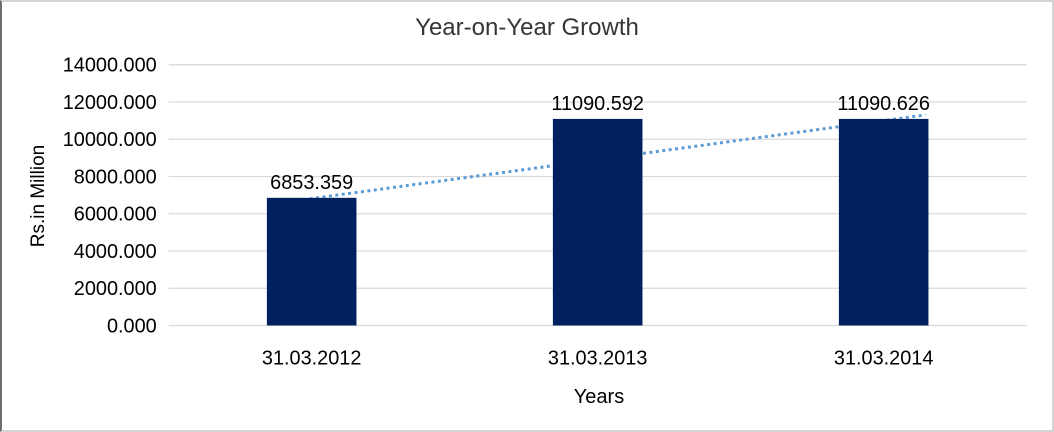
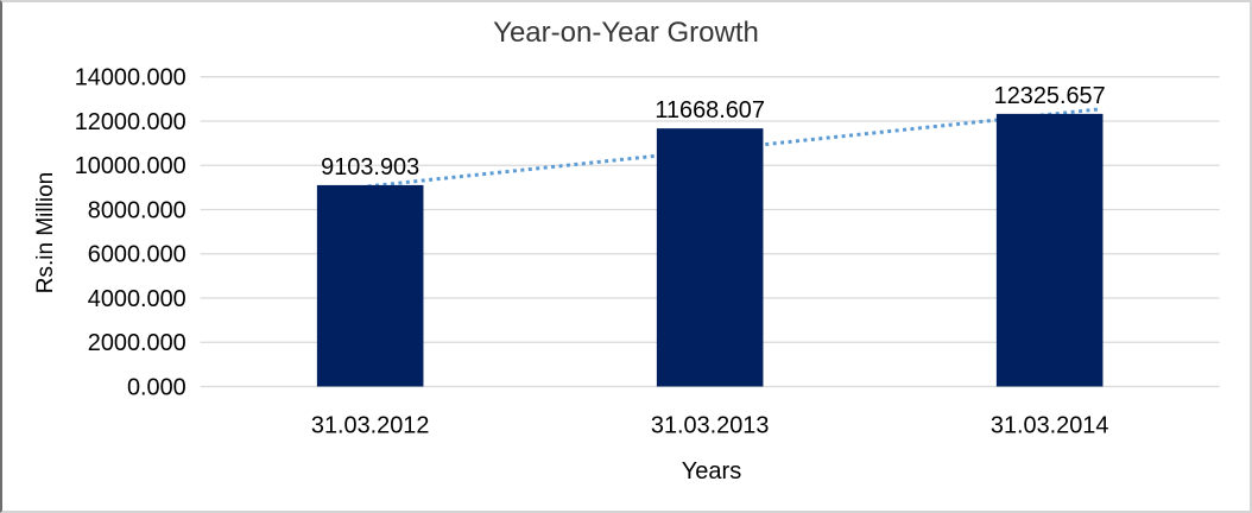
31.03.2012: 6853.359 -> 9103.903
31.03.2013: 11090.592 -> 11668.607
31.03.2014: 11090.626 -> 12325.657
